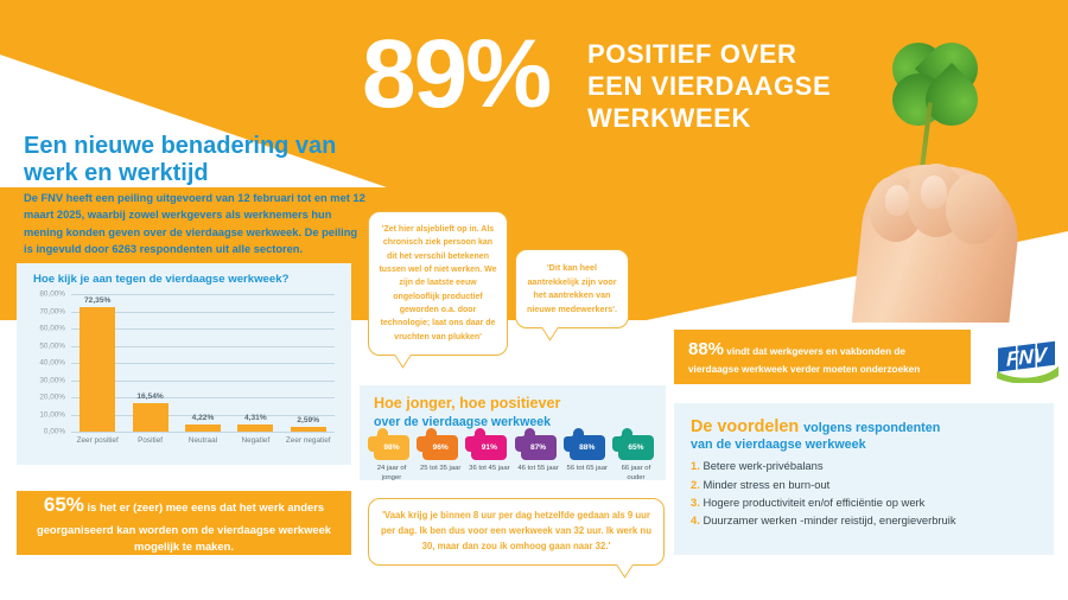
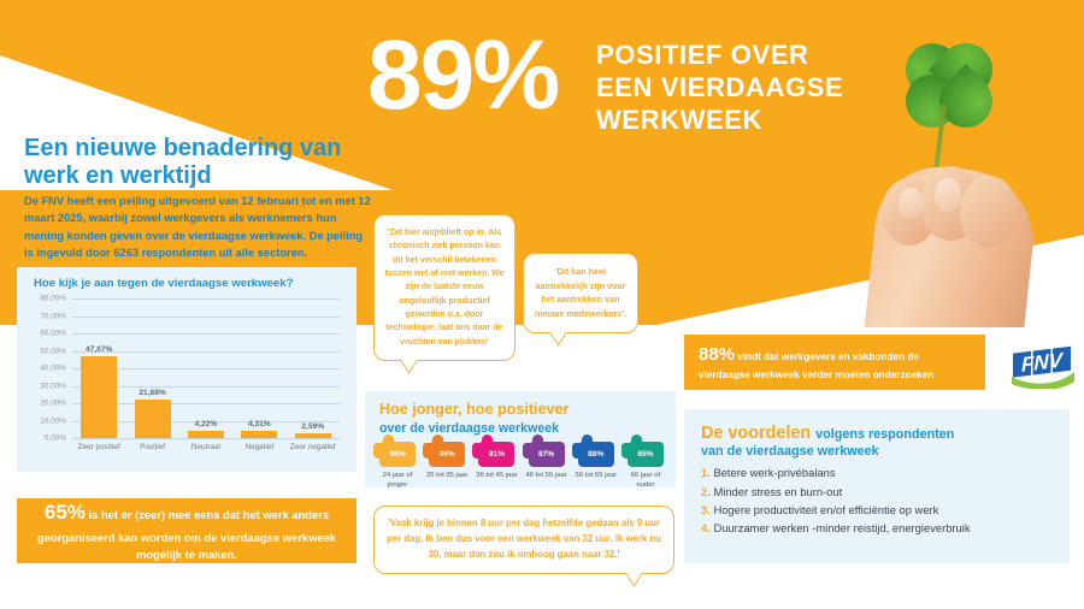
Zeer positief: 72,35% -> 47,07%
Positief: 16,54% -> 21,88%
